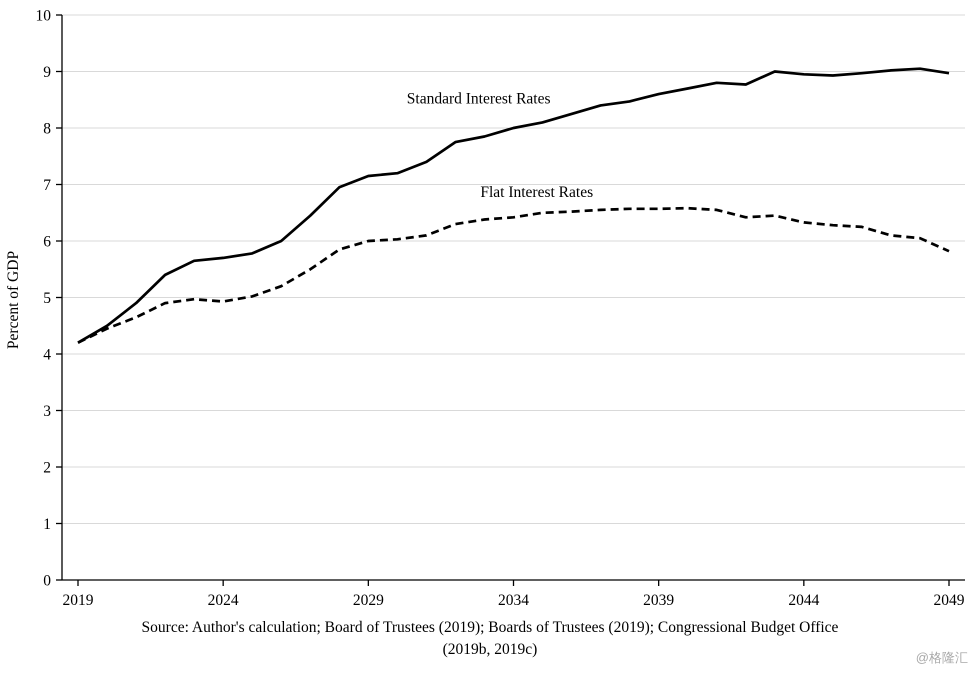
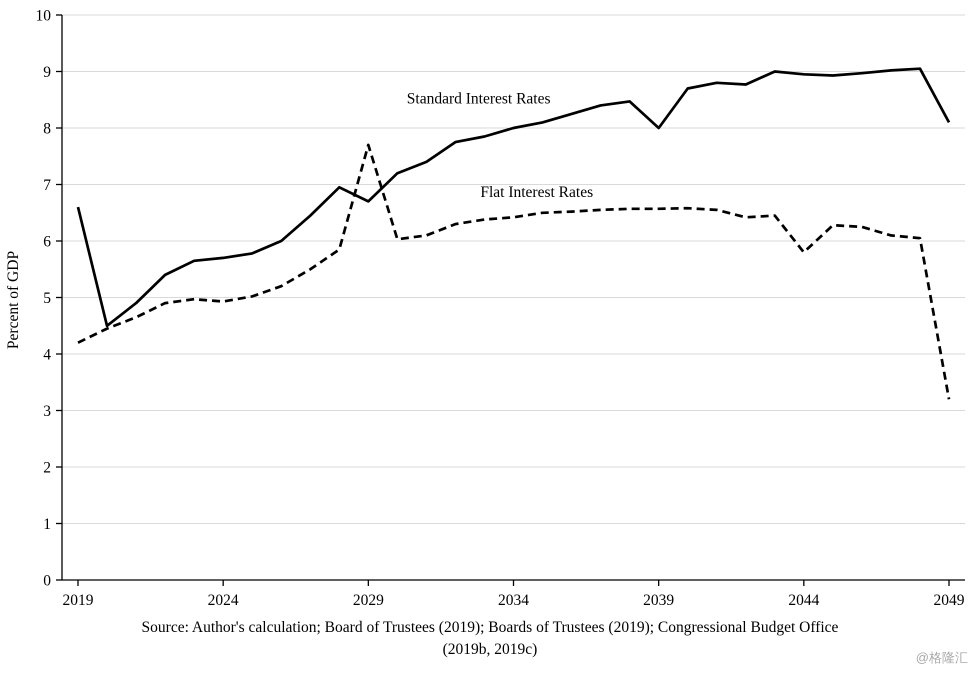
Standard Interest Rates/2019: 4.2 -> 6.6
Standard Interest Rates/2029: 7.2 -> 6.7
Flat Interest Rates/2029: 6.0 -> 7.7
Standard Interest Rates/2039: 8.6 -> 8.0
Flat Interest Rates/2044: 6.3 -> 5.8
Standard Interest Rates/2049: 9.0 -> 8.1
Flat Interest Rates/2049: 5.8 -> 3.2
